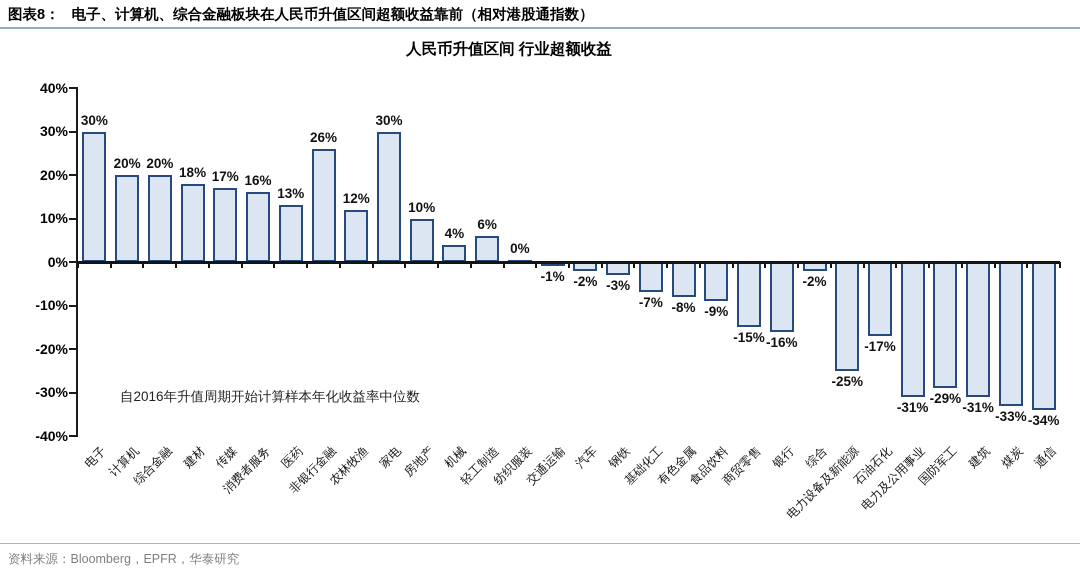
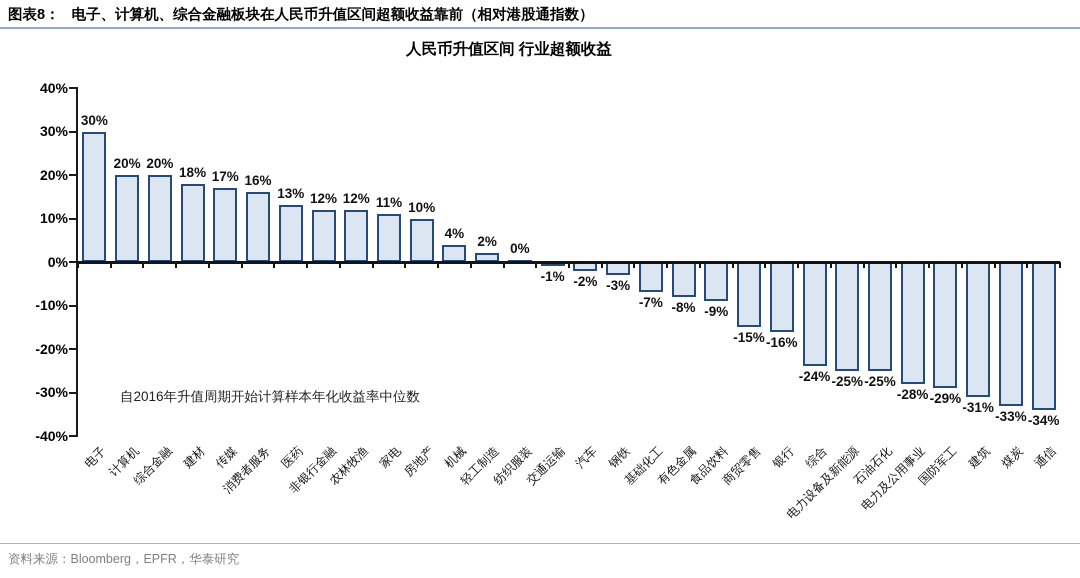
非银行金融: 26% -> 12%
家电: 30% -> 11%
轻工制造: 6% -> 2%
综合: -2% -> -24%
石油石化: -17% -> -25%
电力及公用事业: -31% -> -28%
